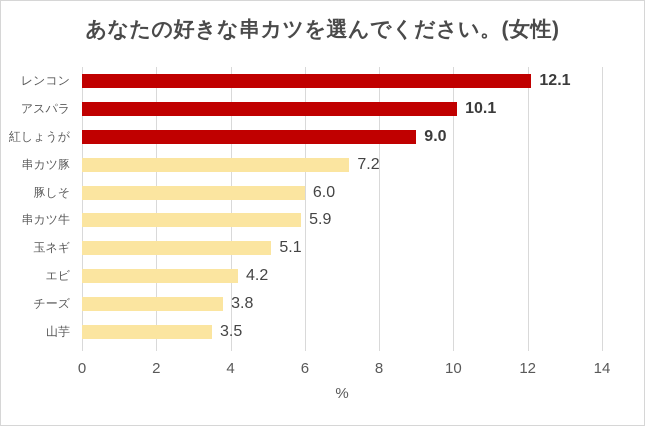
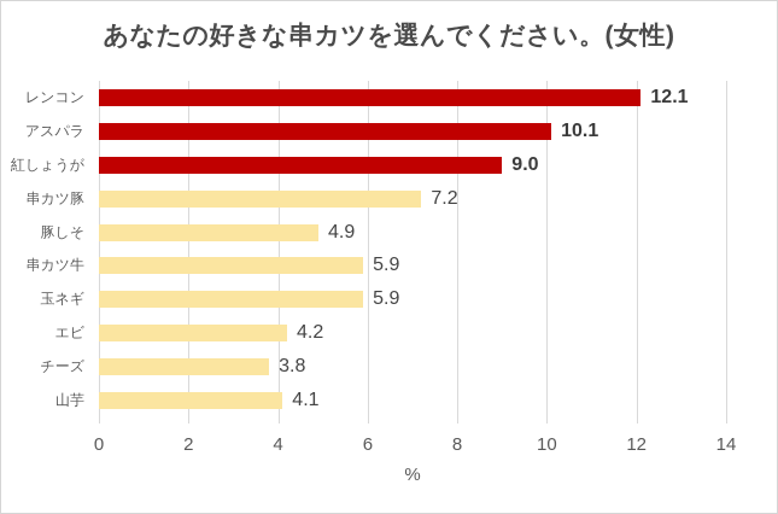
豚しそ: 6.0 -> 4.9
玉ネギ: 5.1 -> 5.9
山芋: 3.5 -> 4.1
